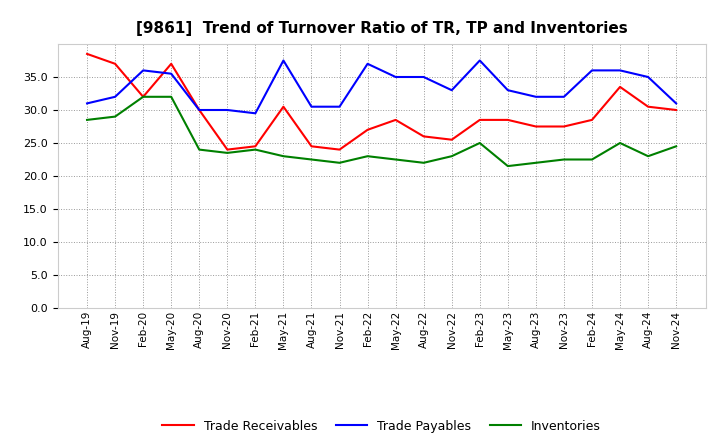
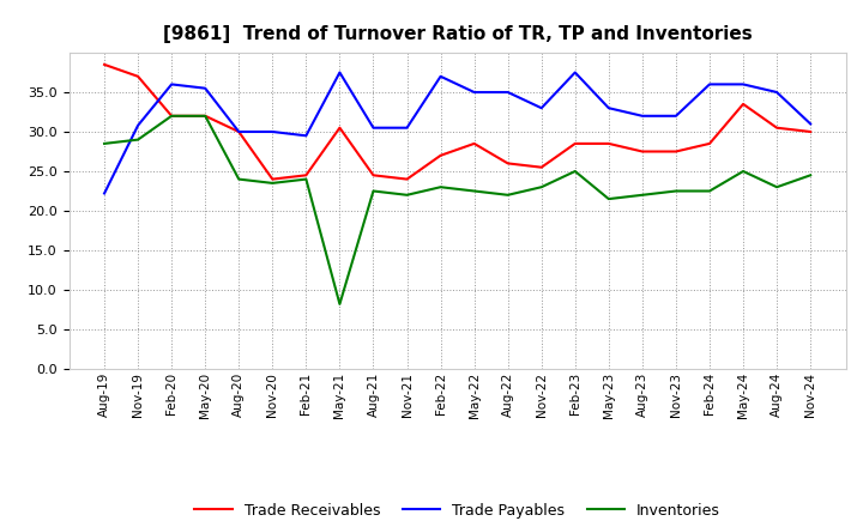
Trade Payables/Aug-19: 31.0 -> 22.2
Trade Payables/Nov-19: 32.0 -> 30.8
Trade Receivables/May-20: 37.0 -> 32.0
Inventories/May-21: 23.0 -> 8.2
